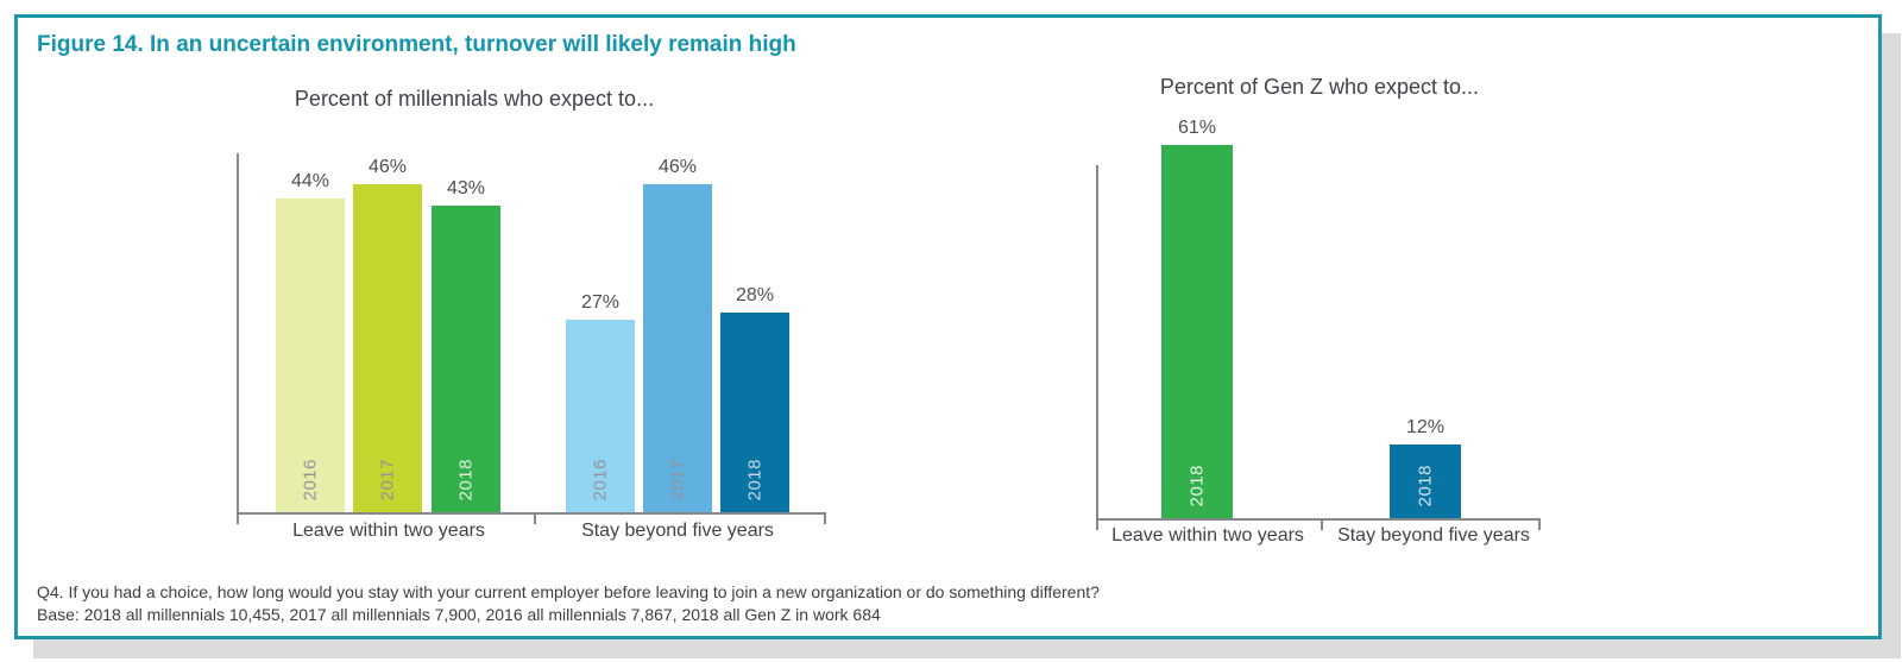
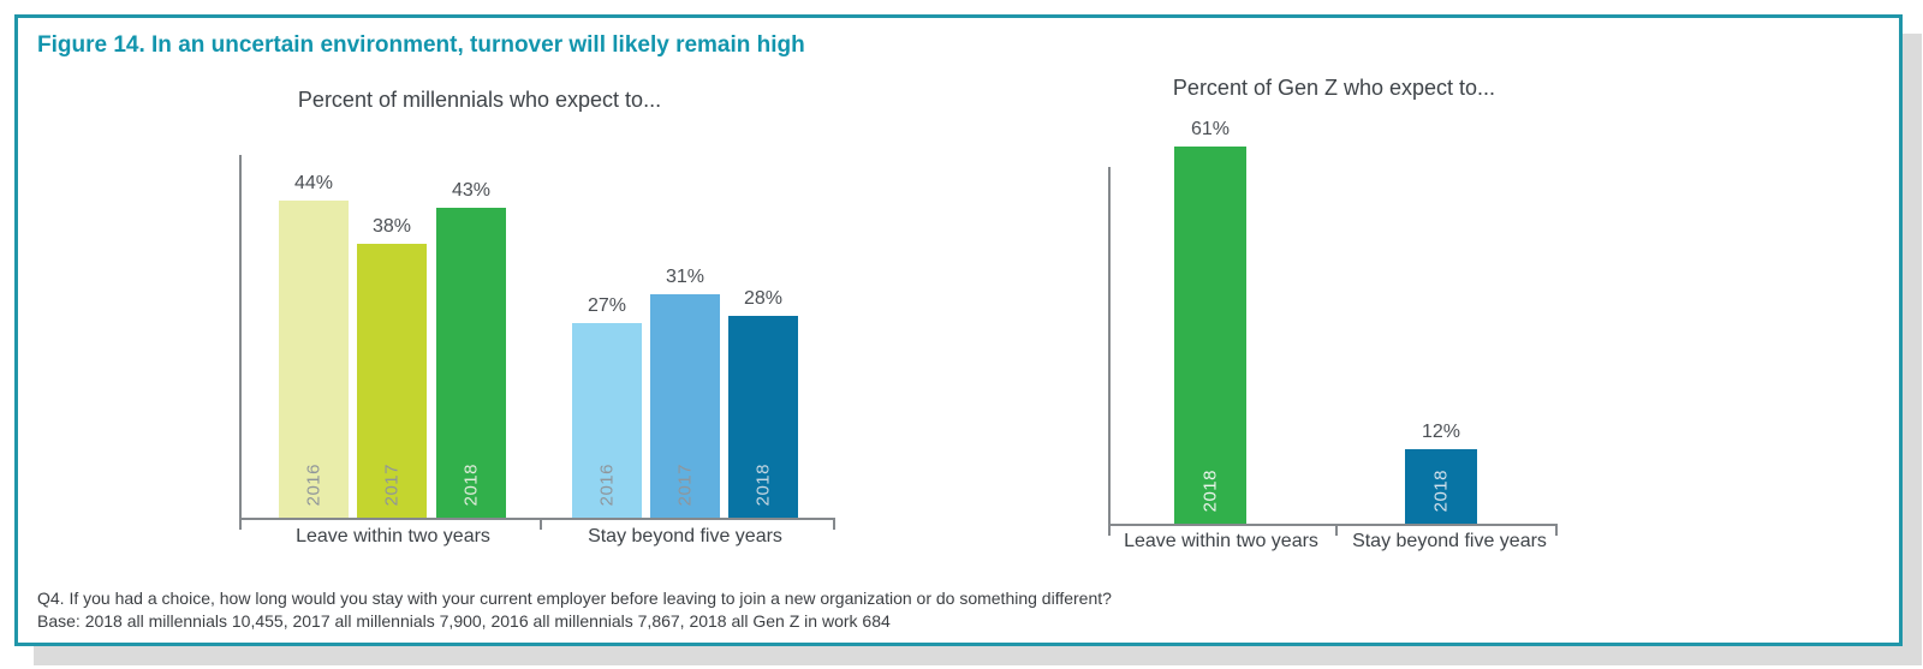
Percent of millennials who expect to.../2017/Leave within two years: 46% -> 38%
Percent of millennials who expect to.../2017/Stay beyond five years: 46% -> 31%
